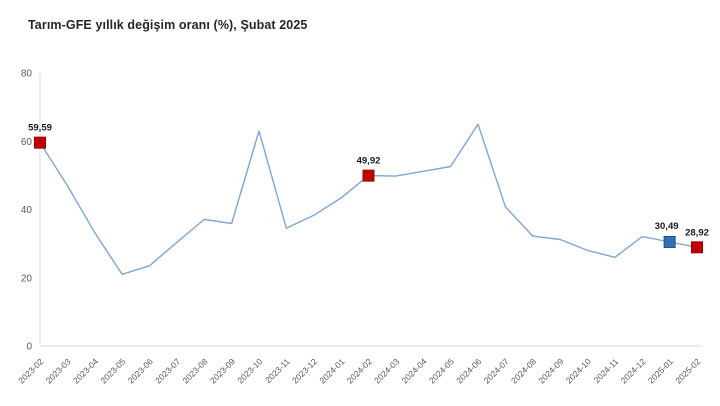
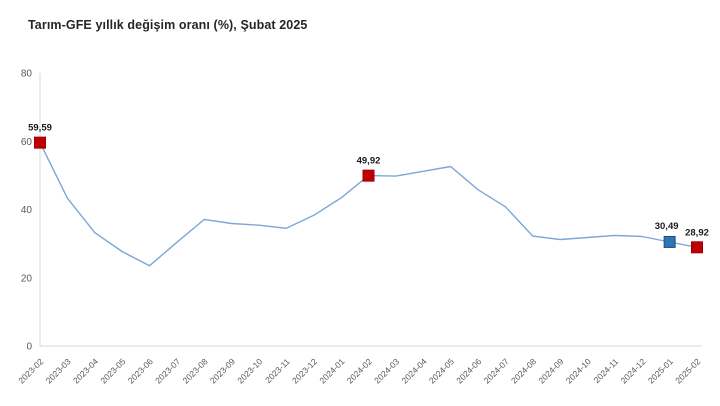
2023-03: 47 -> 43
2023-05: 21 -> 28
2023-10: 63 -> 35
2024-06: 65 -> 46
2024-10: 28 -> 32
2024-11: 26 -> 32
